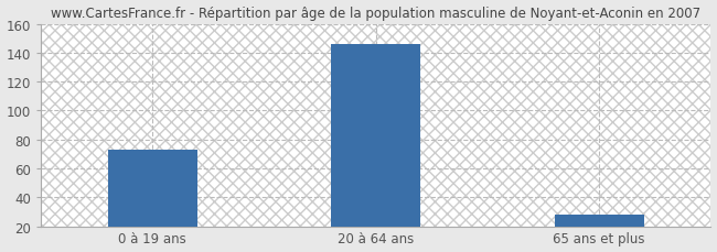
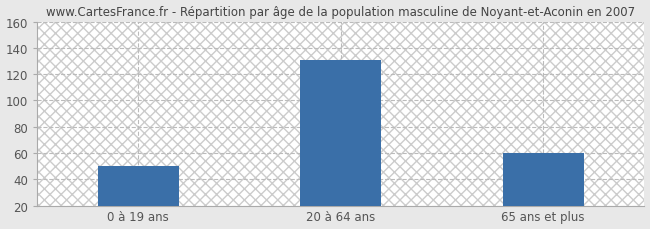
0 à 19 ans: 73 -> 50
20 à 64 ans: 146 -> 131
65 ans et plus: 28 -> 60
